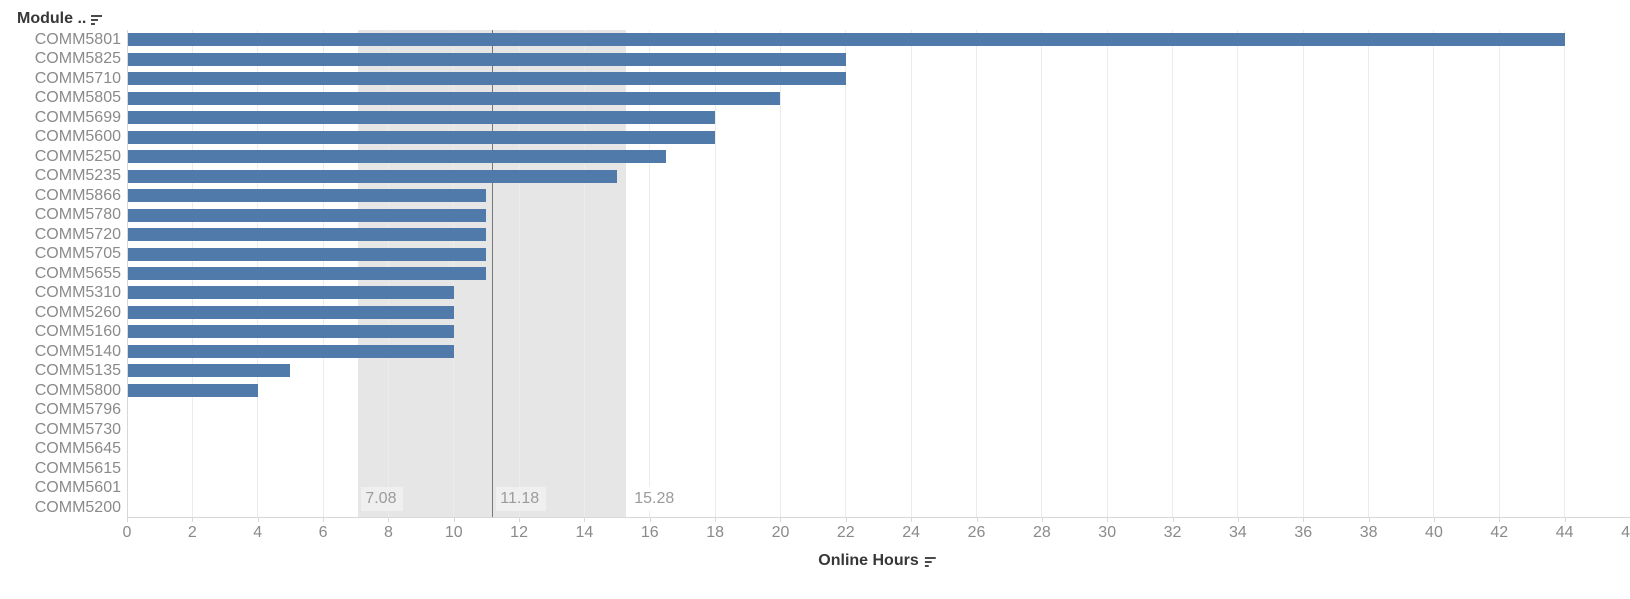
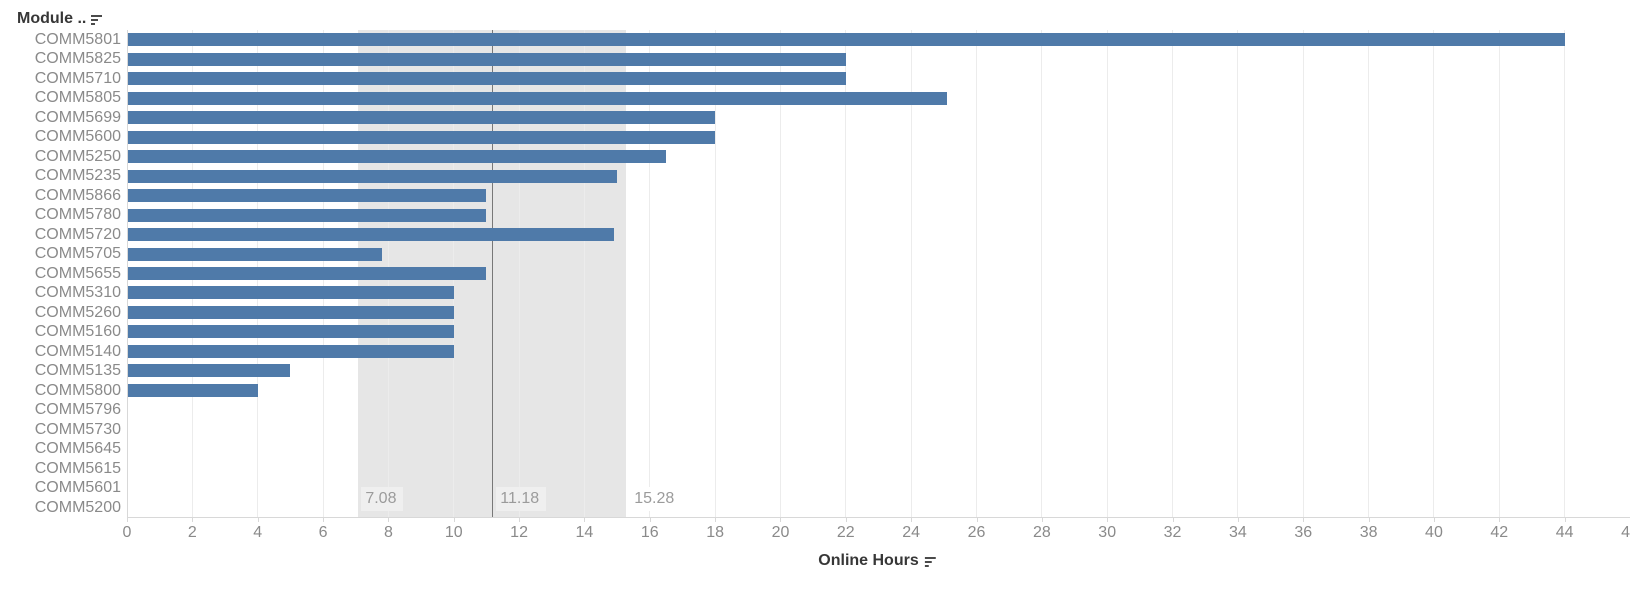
COMM5805: 20.0 -> 25.1
COMM5720: 11.0 -> 14.9
COMM5705: 11.0 -> 7.8
